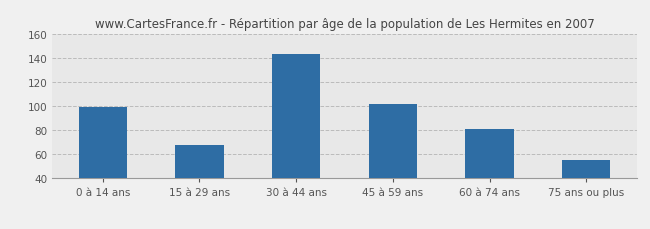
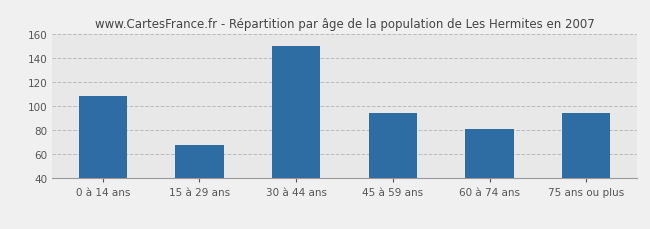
0 à 14 ans: 99 -> 108
30 à 44 ans: 143 -> 150
45 à 59 ans: 102 -> 94
75 ans ou plus: 55 -> 94
